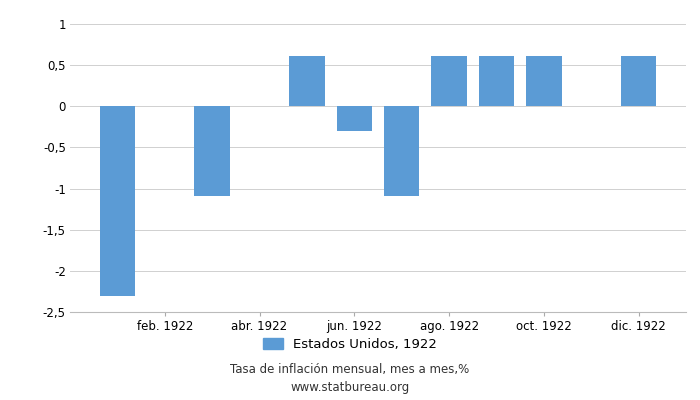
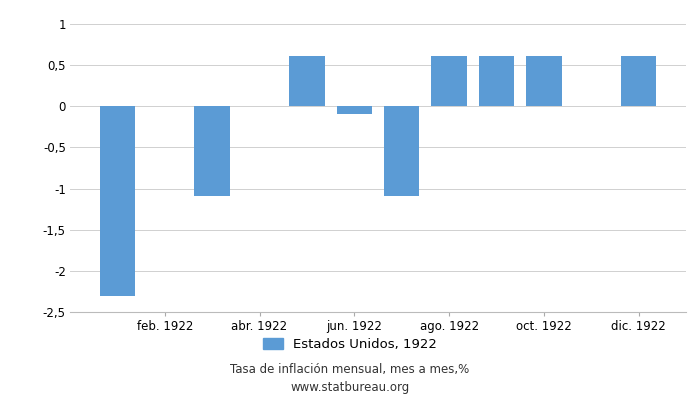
jun. 1922: -0,30 -> -0,09
